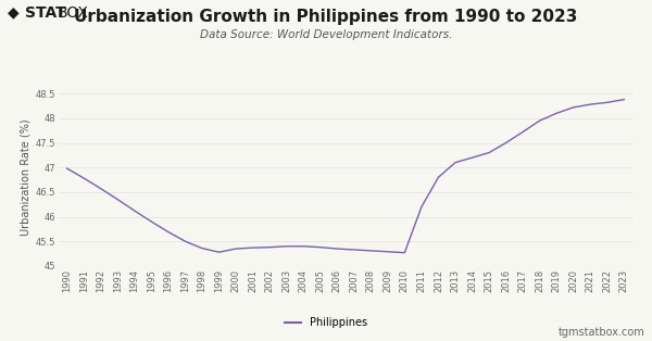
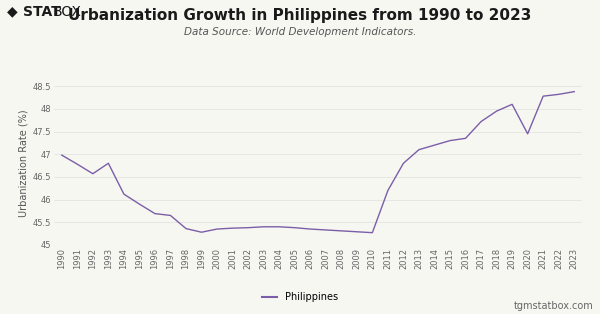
1993: 46.35 -> 46.80
1997: 45.50 -> 45.65
2016: 47.50 -> 47.35
2020: 48.22 -> 47.45
